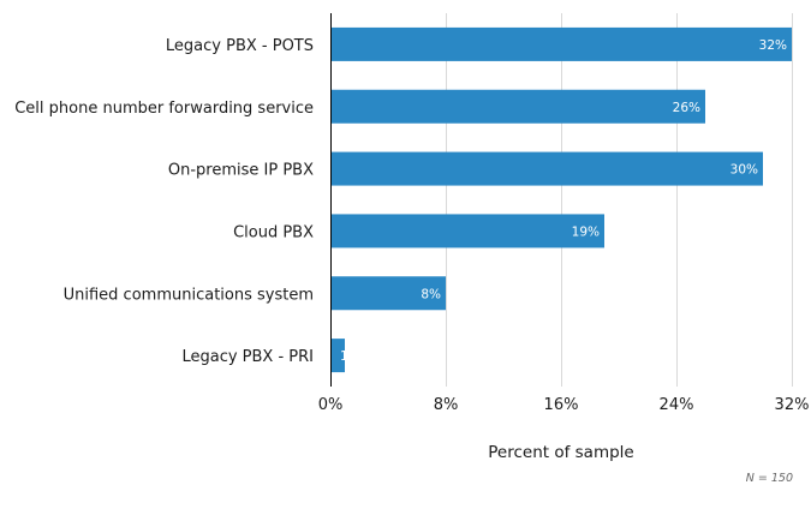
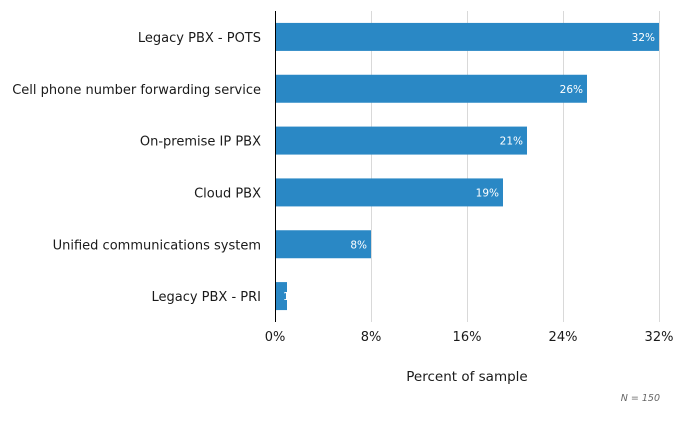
On-premise IP PBX: 30% -> 21%
